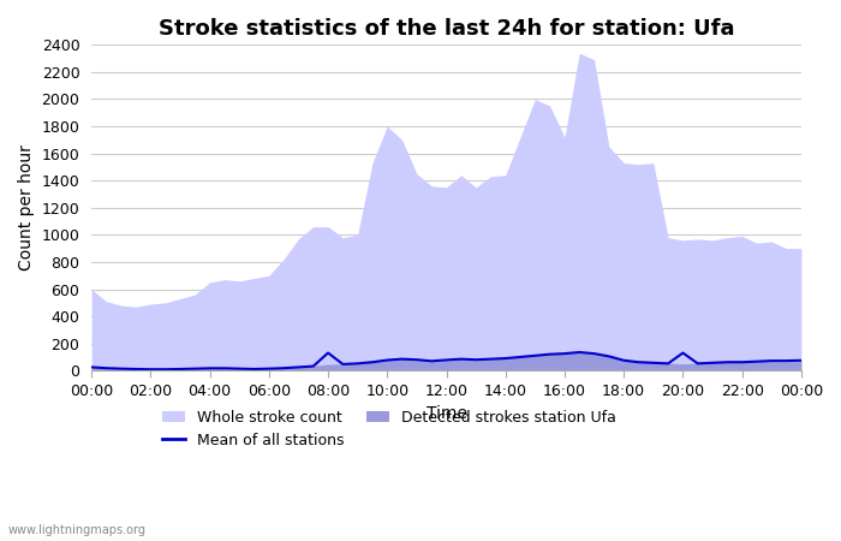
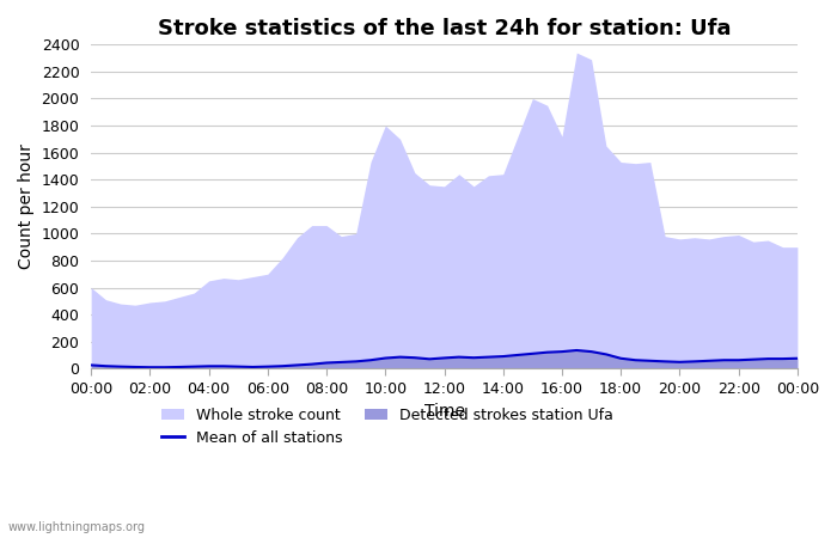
Mean of all stations/08:00: 130 -> 40
Mean of all stations/20:00: 130 -> 50
